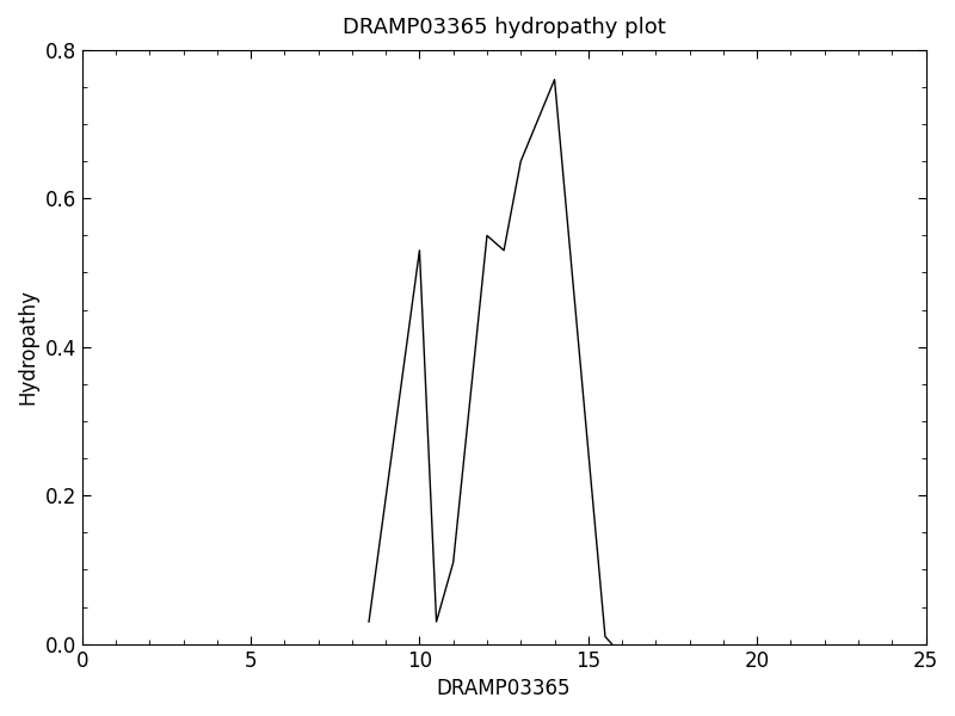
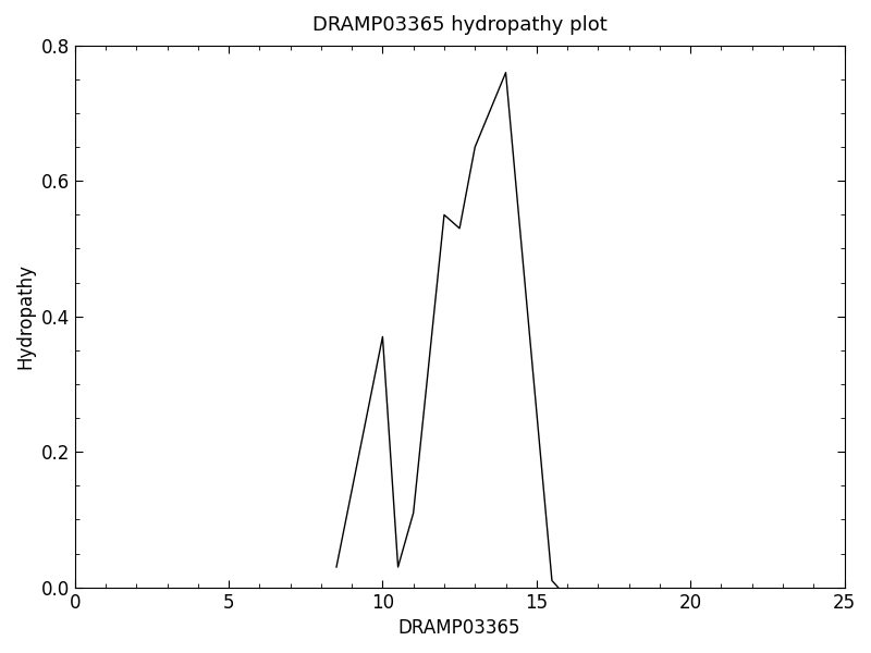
10: 0.53 -> 0.37
